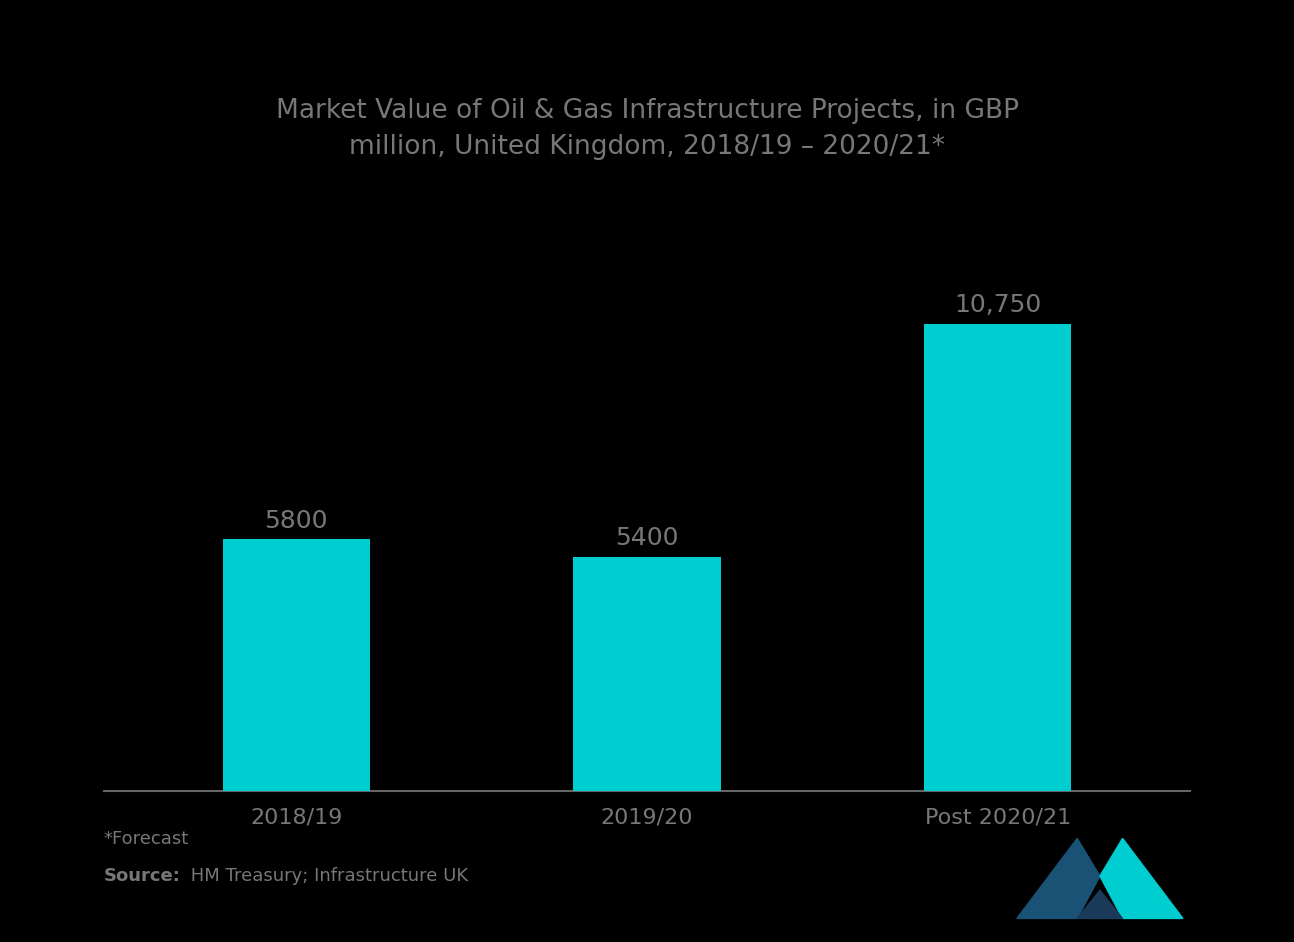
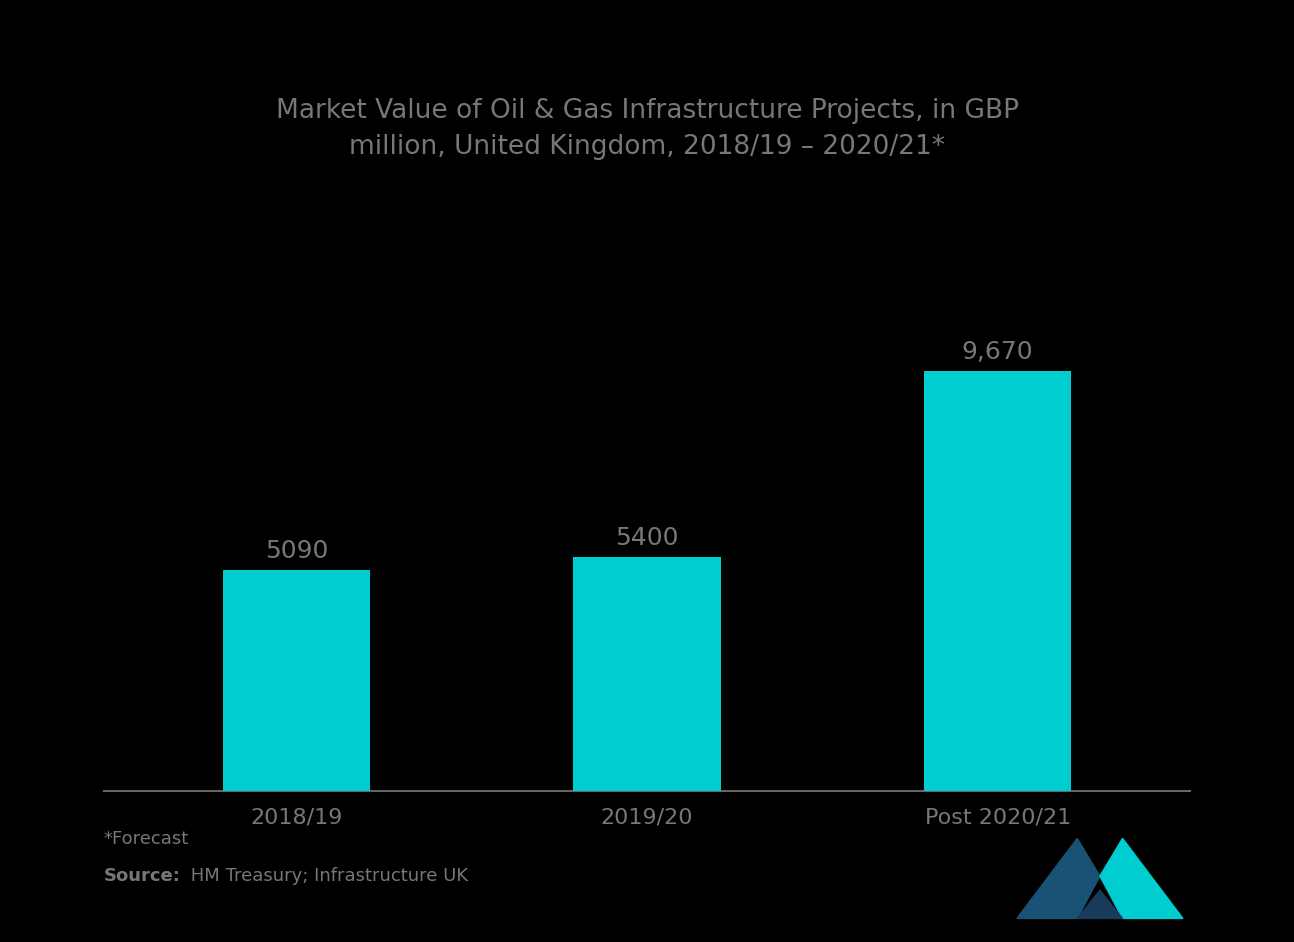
2018/19: 5800 -> 5090
Post 2020/21: 10,750 -> 9,670
